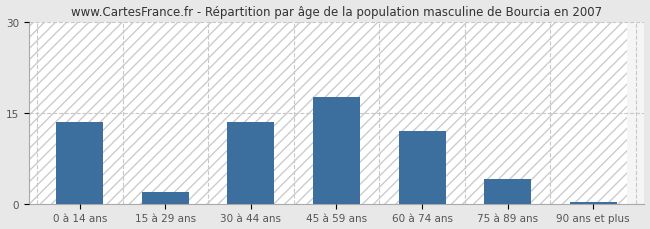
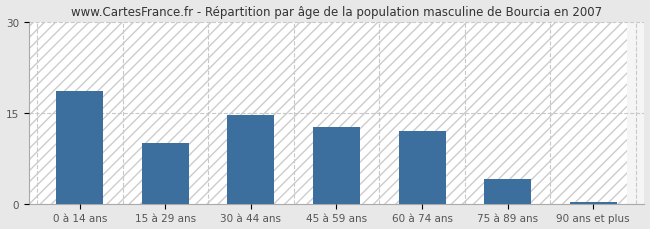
0 à 14 ans: 13.5 -> 18.6
15 à 29 ans: 2.0 -> 10.0
30 à 44 ans: 13.5 -> 14.6
45 à 59 ans: 17.5 -> 12.6
